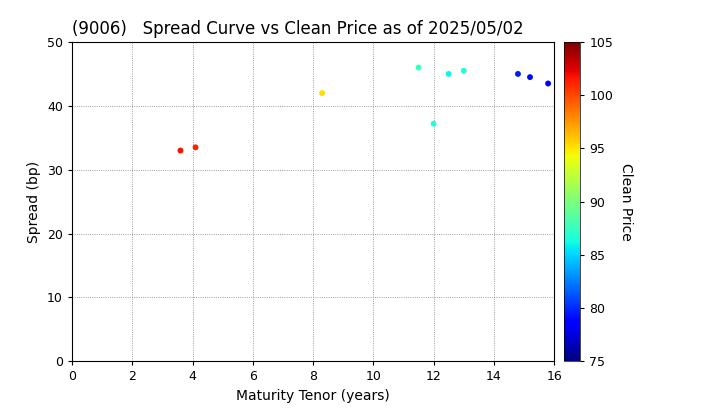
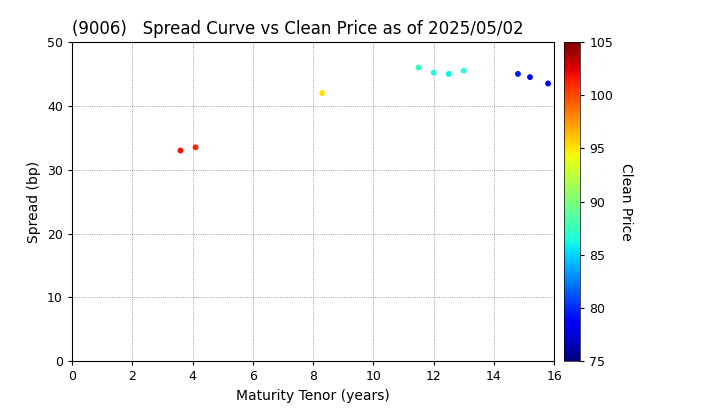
12: 37.2 -> 45.2
